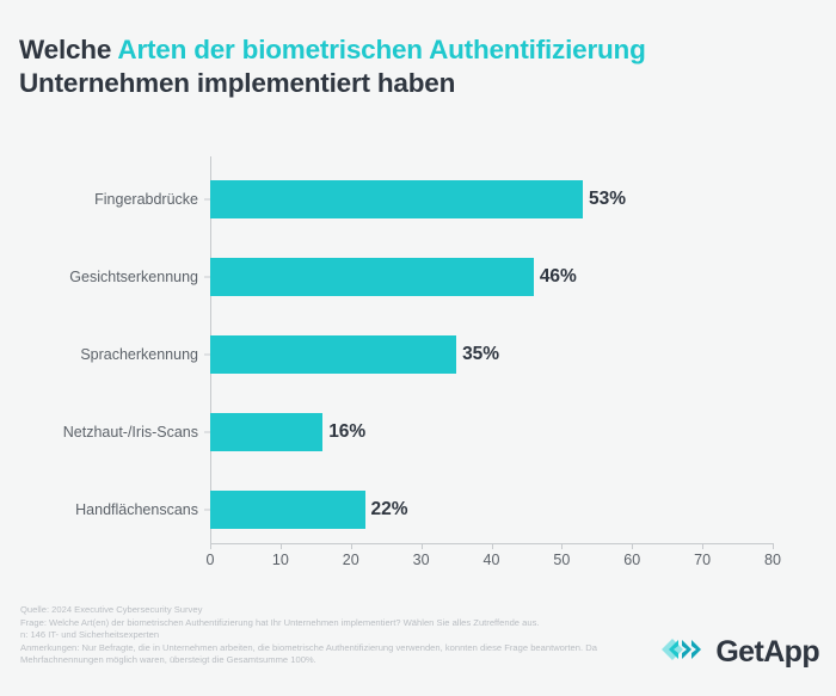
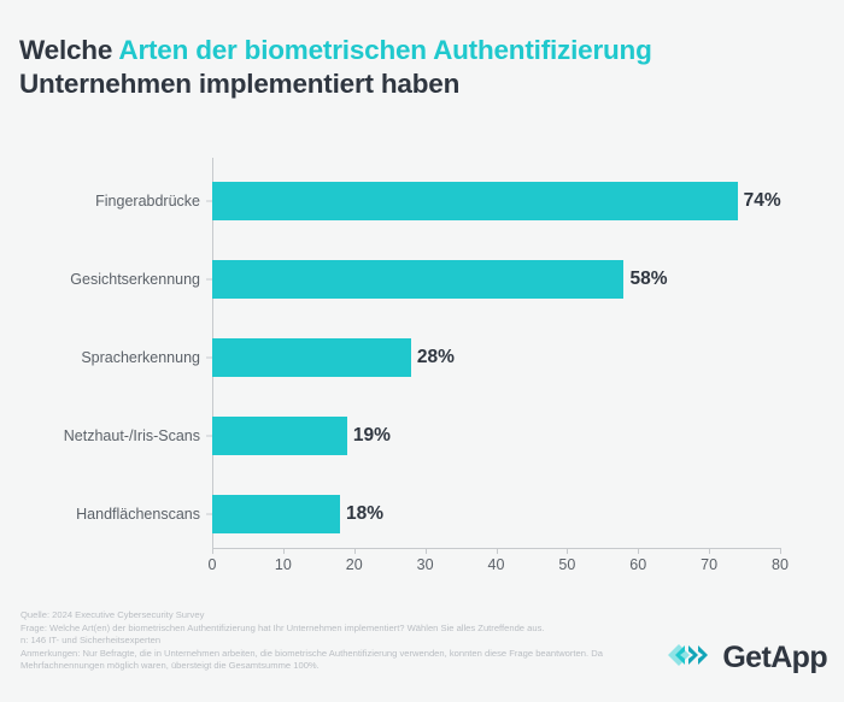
Fingerabdrücke: 53% -> 74%
Gesichtserkennung: 46% -> 58%
Spracherkennung: 35% -> 28%
Netzhaut-/Iris-Scans: 16% -> 19%
Handflächenscans: 22% -> 18%
